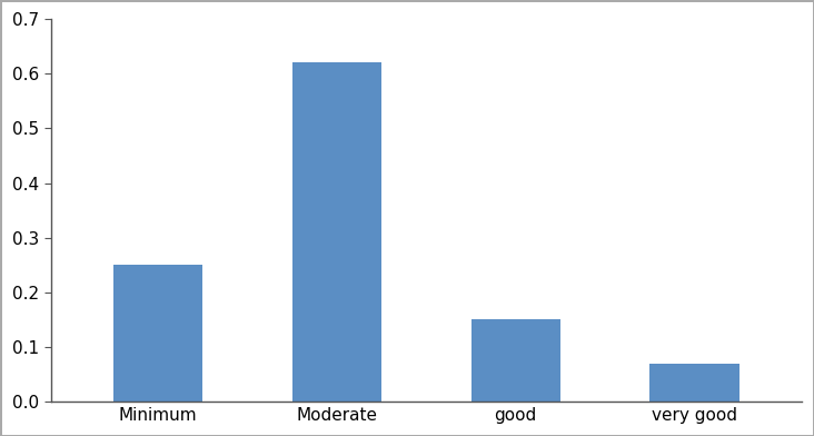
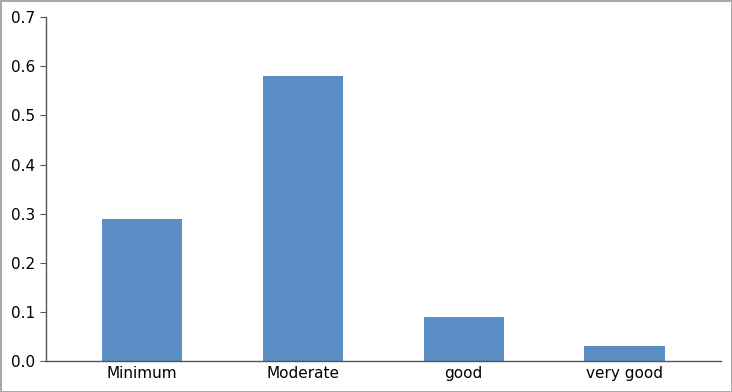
Minimum: 0.25 -> 0.29
Moderate: 0.62 -> 0.58
good: 0.15 -> 0.09
very good: 0.07 -> 0.03
